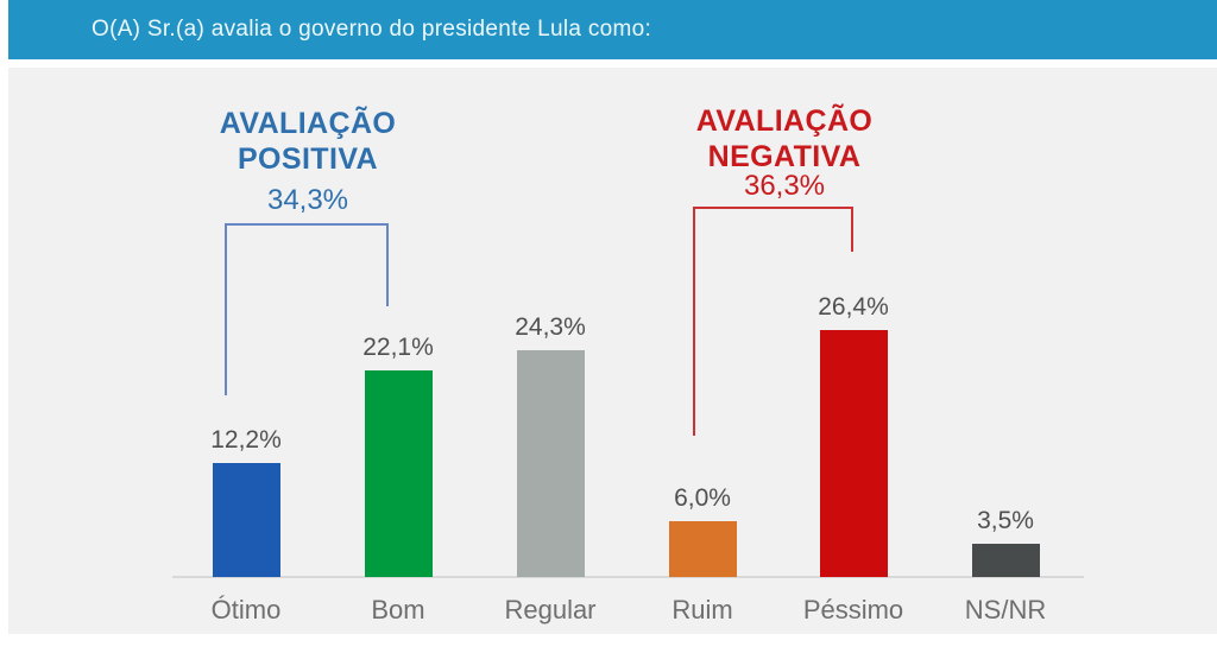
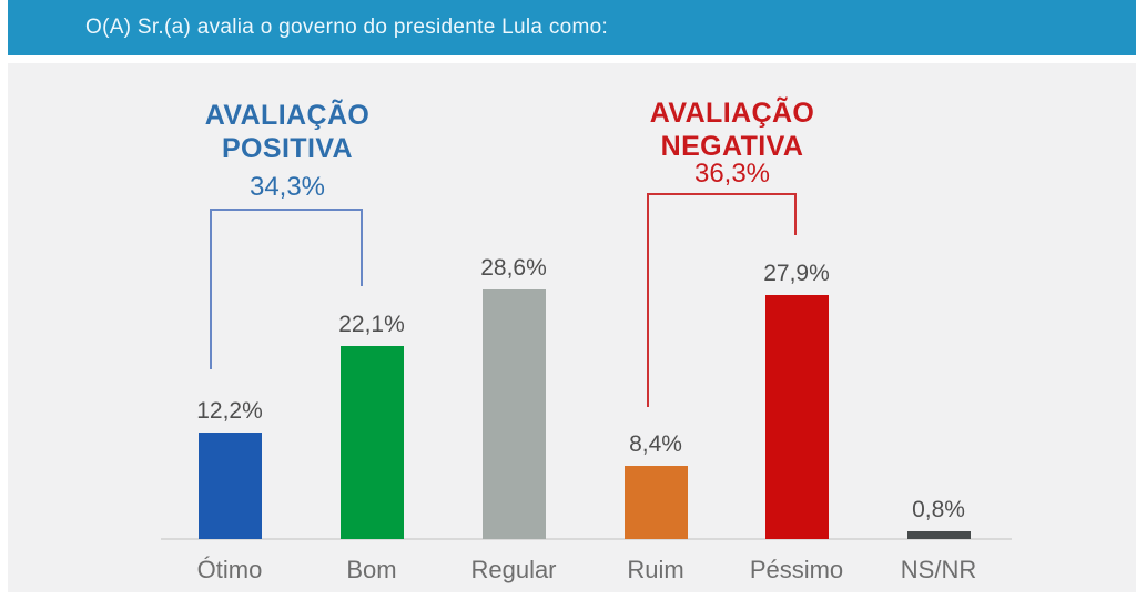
Regular: 24,3% -> 28,6%
Ruim: 6,0% -> 8,4%
Péssimo: 26,4% -> 27,9%
NS/NR: 3,5% -> 0,8%
